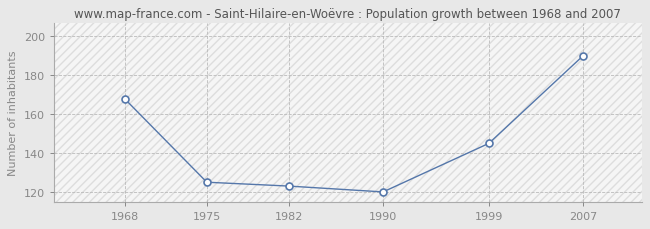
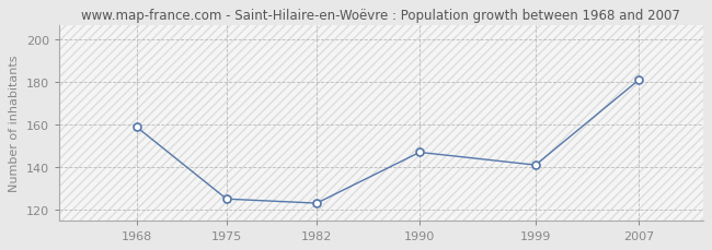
1968: 168 -> 159
1990: 120 -> 147
1999: 145 -> 141
2007: 190 -> 181
